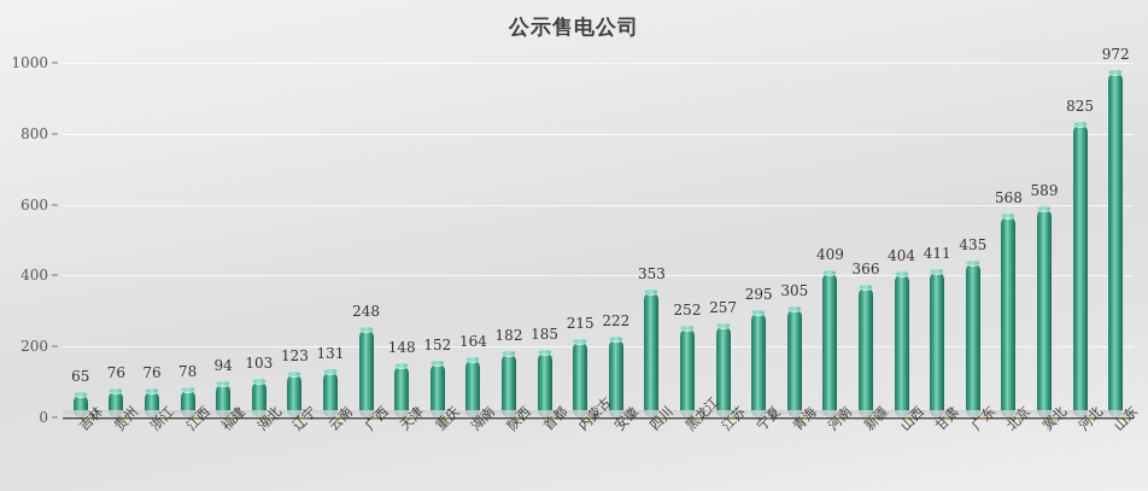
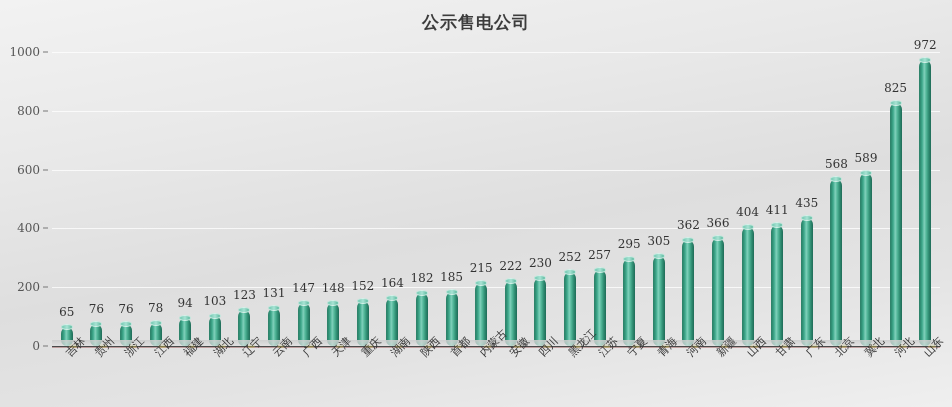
广西: 248 -> 147
四川: 353 -> 230
河南: 409 -> 362
